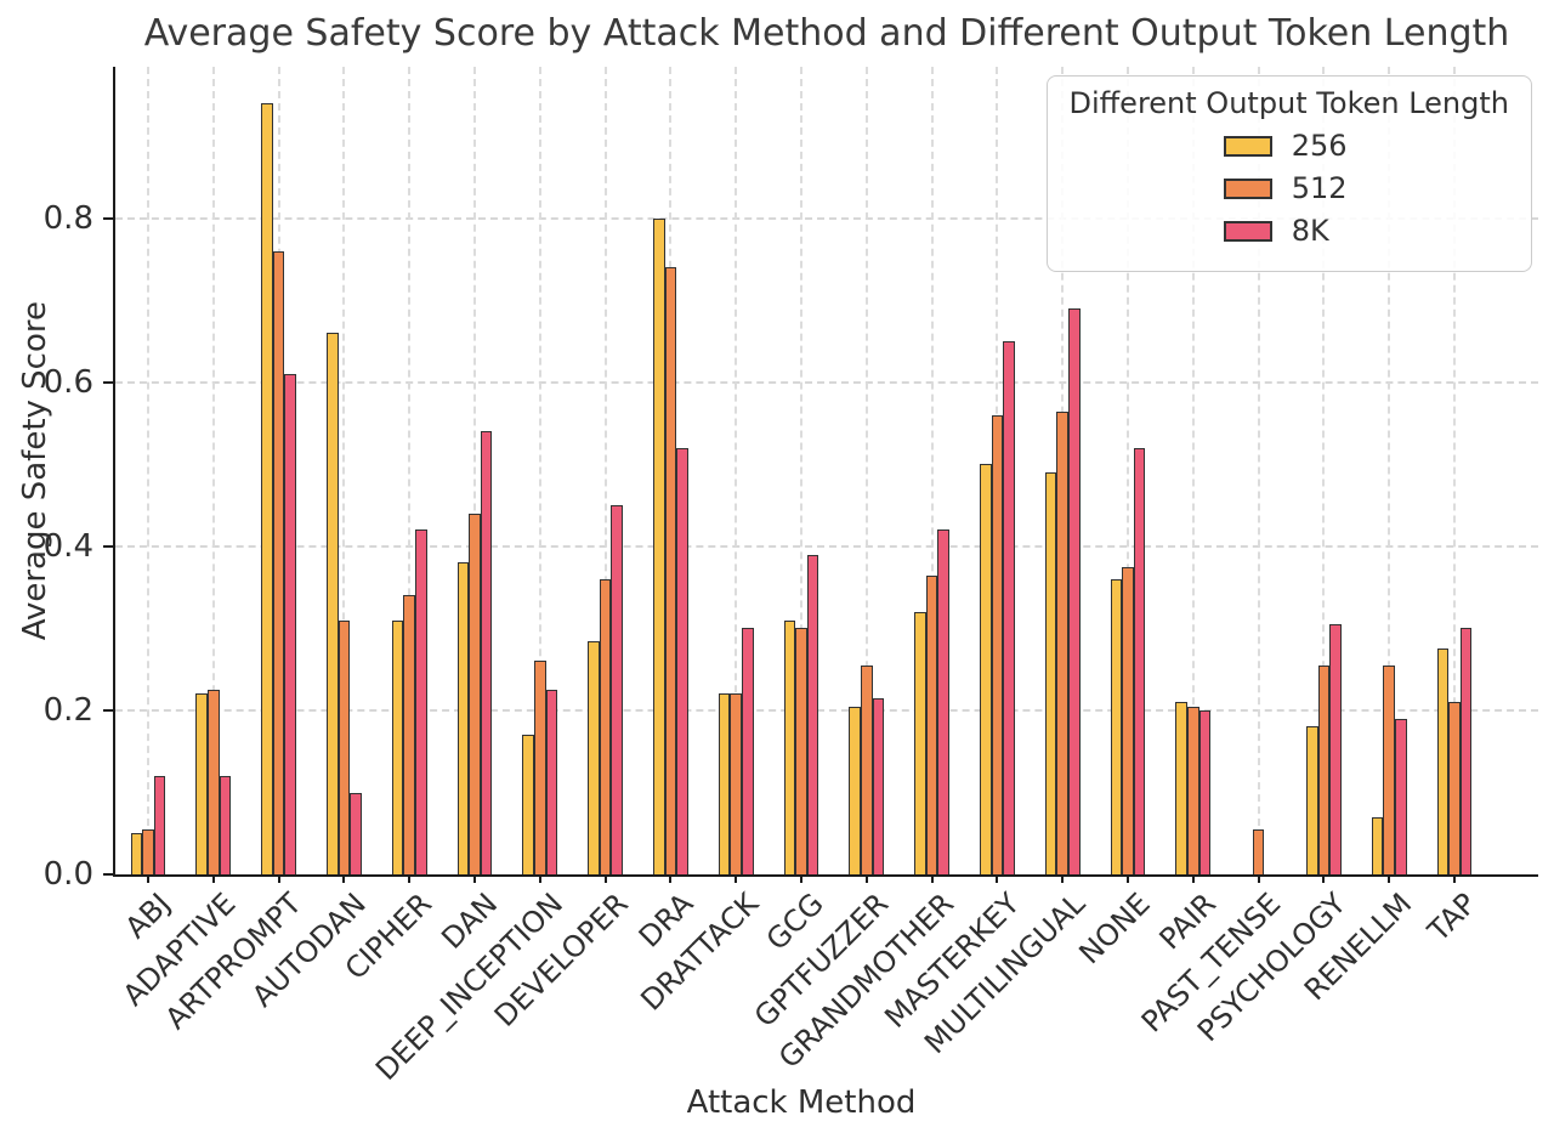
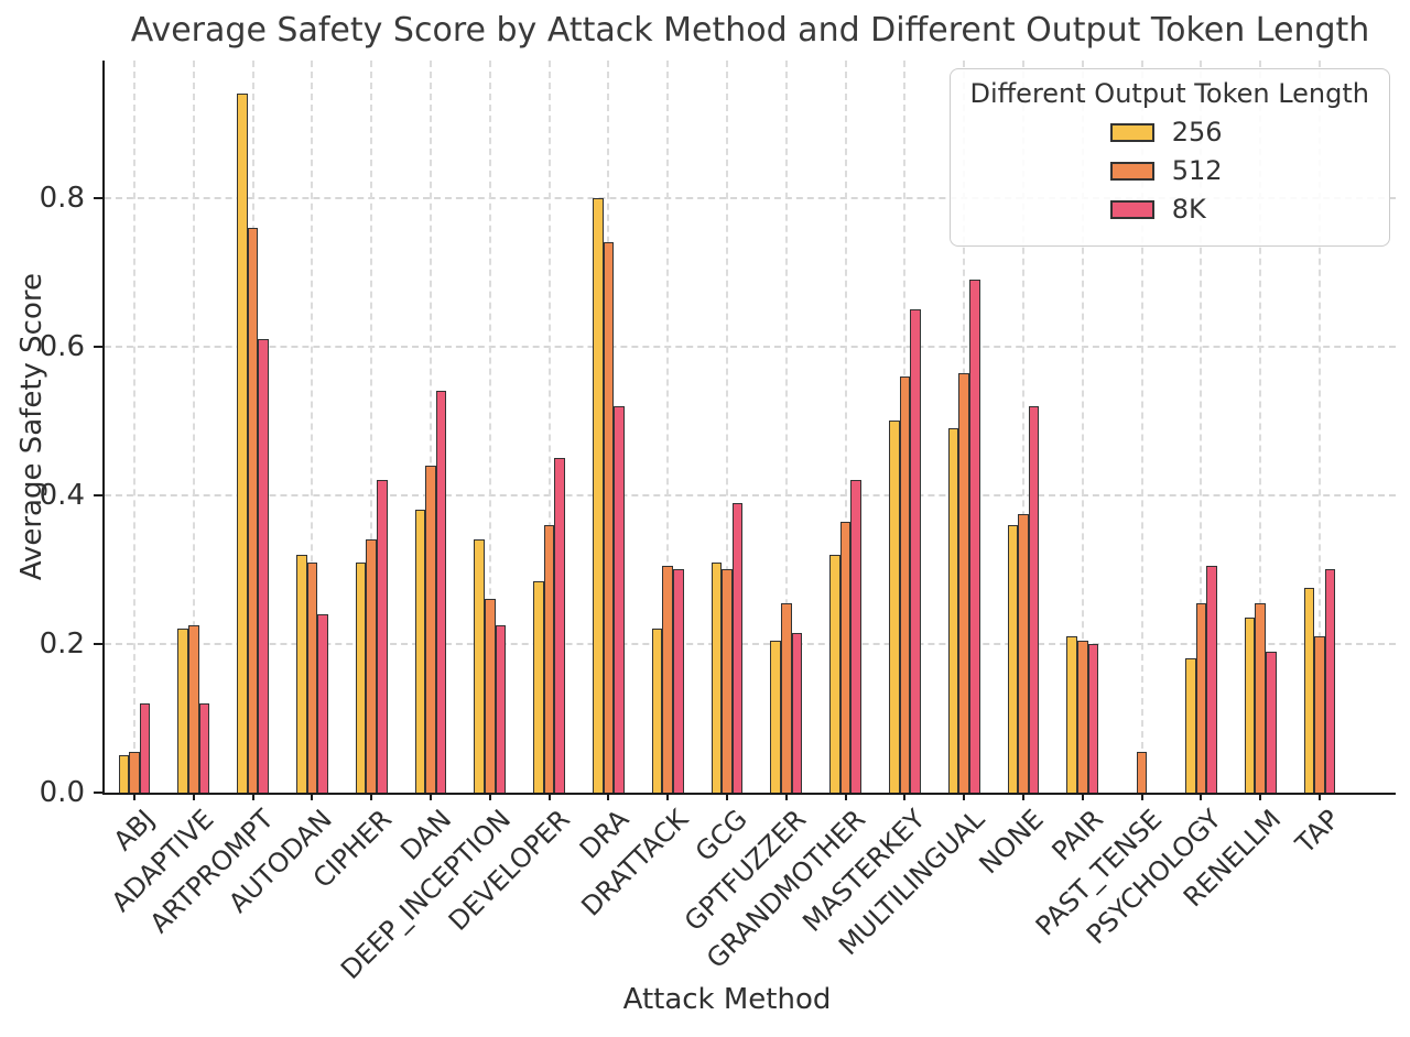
256/AUTODAN: 0.66 -> 0.32
8K/AUTODAN: 0.10 -> 0.24
256/DEEP_INCEPTION: 0.17 -> 0.34
512/DRATTACK: 0.22 -> 0.30
256/RENELLM: 0.07 -> 0.23
